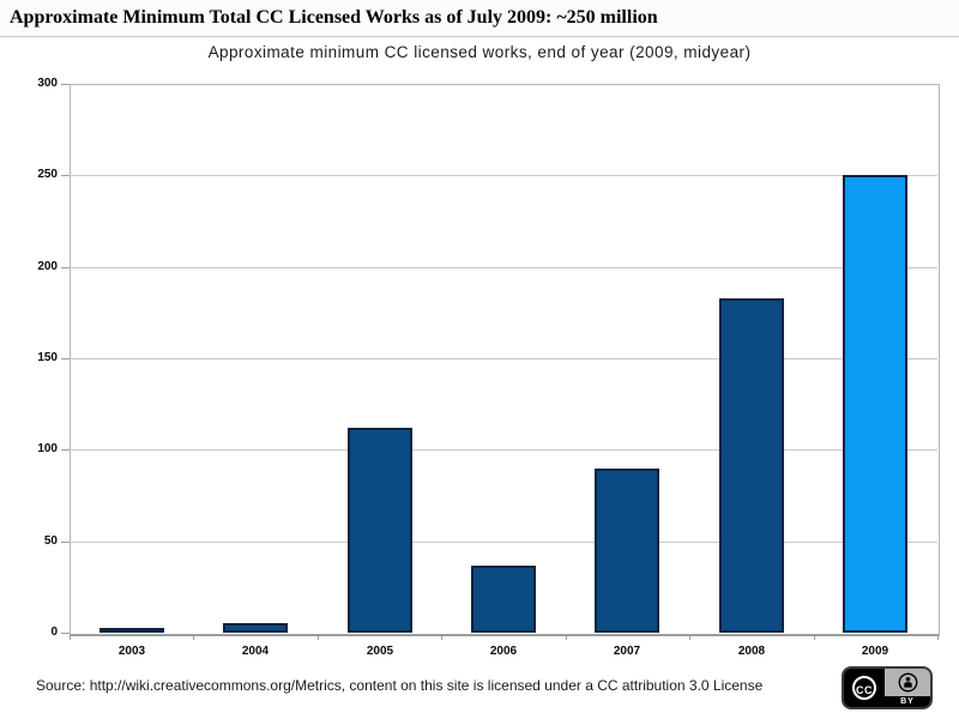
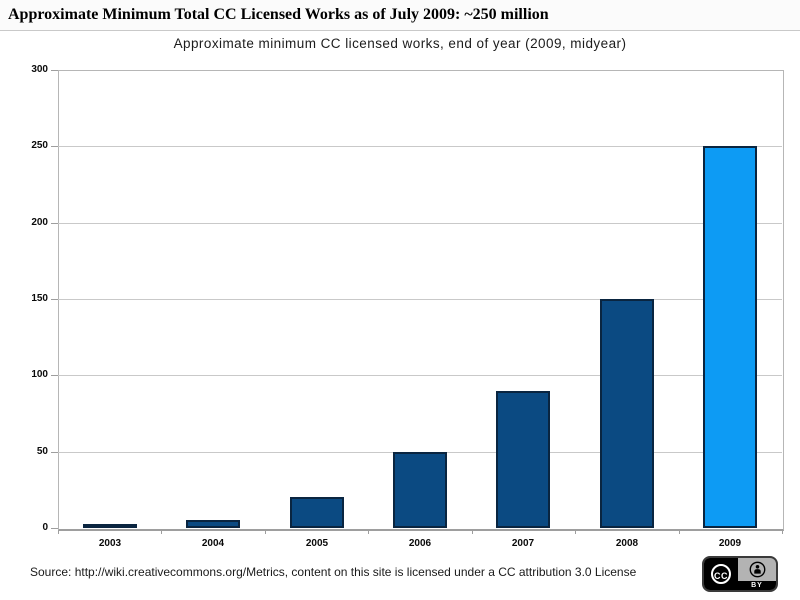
2005: 112 -> 20
2006: 37 -> 50
2008: 183 -> 150
